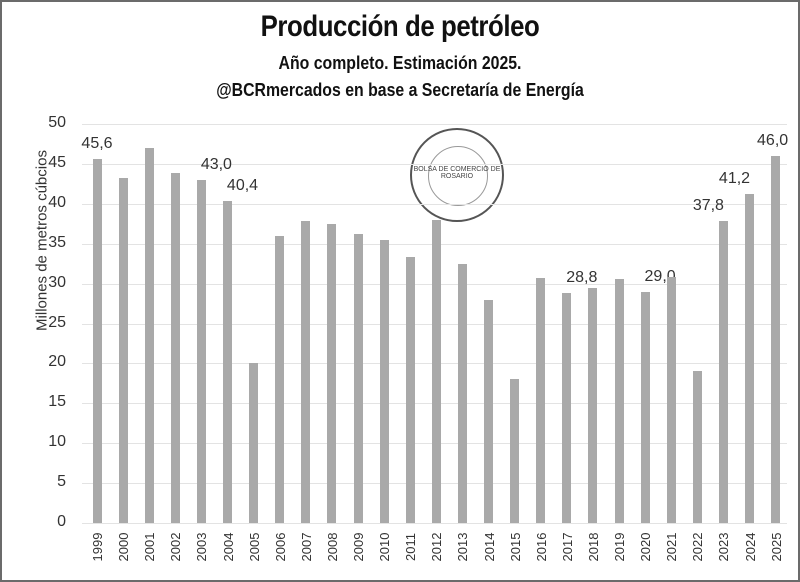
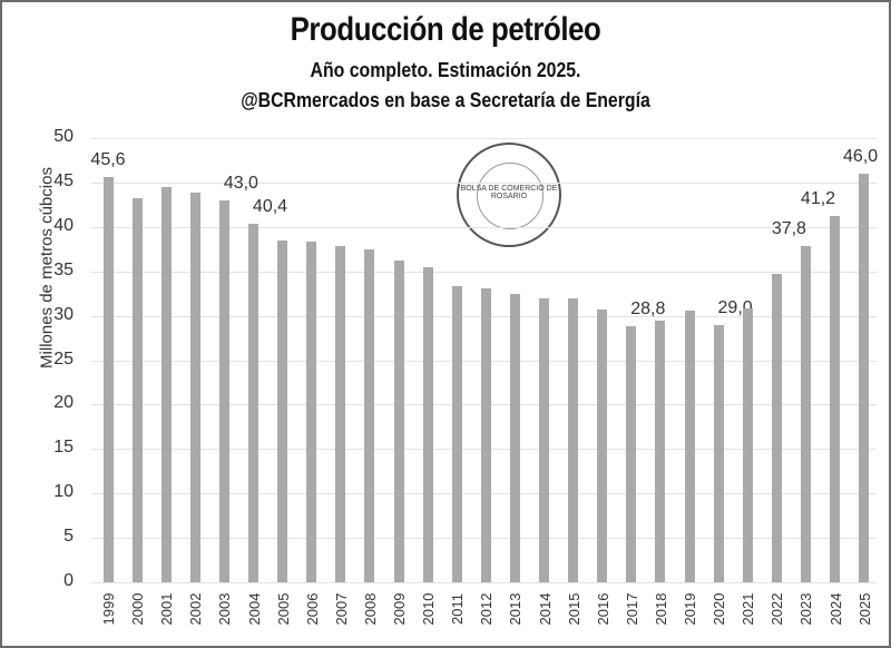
2001: 47 -> 44
2005: 20 -> 38
2006: 36 -> 38
2012: 38 -> 33
2014: 28 -> 32
2015: 18 -> 32
2022: 19 -> 35
